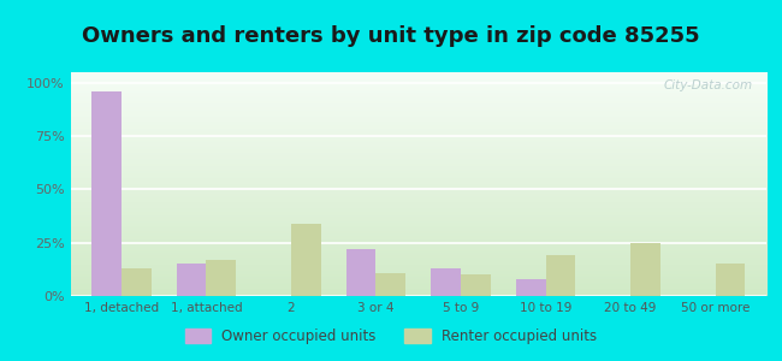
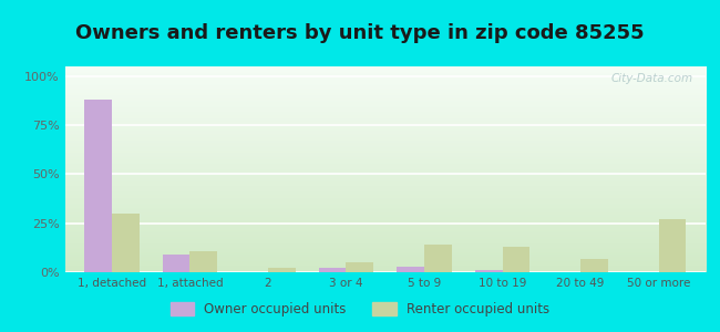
Owner occupied units/1, detached: 96% -> 88%
Renter occupied units/1, detached: 13% -> 30%
Owner occupied units/1, attached: 15% -> 9%
Renter occupied units/1, attached: 17% -> 11%
Renter occupied units/2: 34% -> 2%
Owner occupied units/3 or 4: 22% -> 2%
Renter occupied units/3 or 4: 11% -> 5%
Owner occupied units/5 to 9: 13% -> 3%
Renter occupied units/5 to 9: 10% -> 14%
Owner occupied units/10 to 19: 8% -> 1%
Renter occupied units/10 to 19: 19% -> 13%
Renter occupied units/20 to 49: 25% -> 7%
Renter occupied units/50 or more: 15% -> 27%
